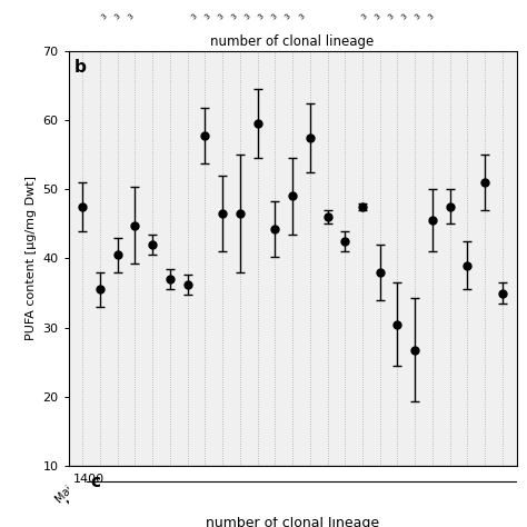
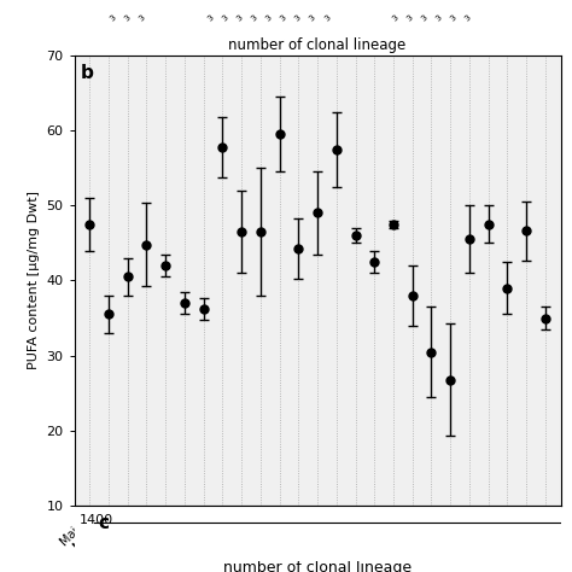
Jul 25: 51.0 -> 46.6
